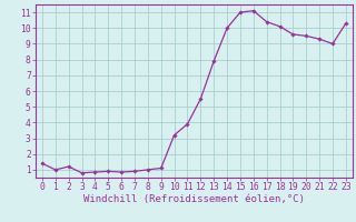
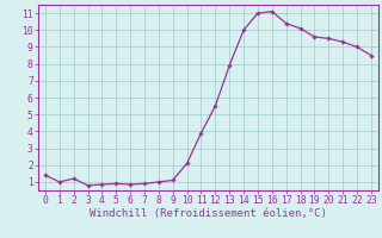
10: 3.2 -> 2.1
23: 10.3 -> 8.5
